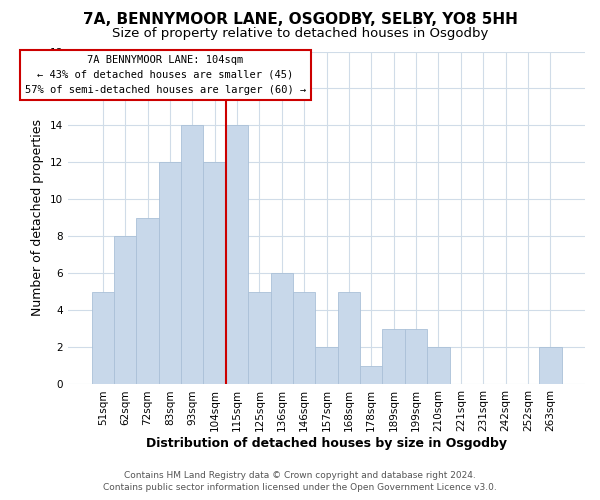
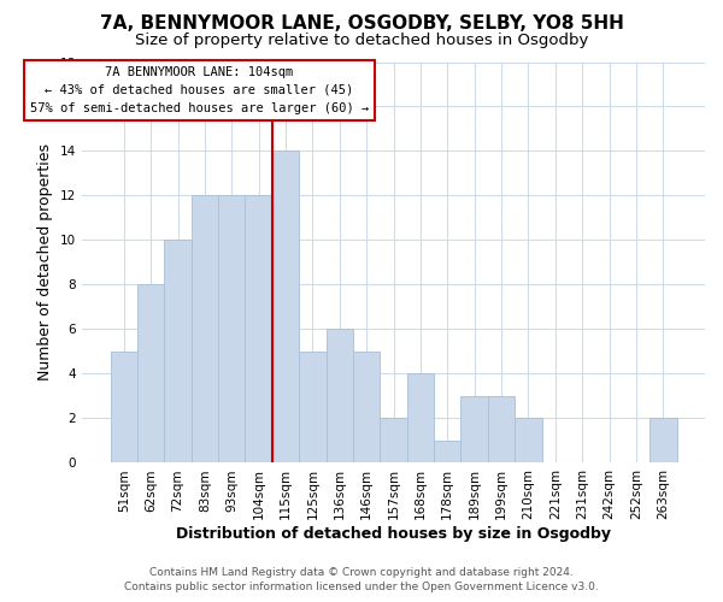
72sqm: 9 -> 10
93sqm: 14 -> 12
168sqm: 5 -> 4
